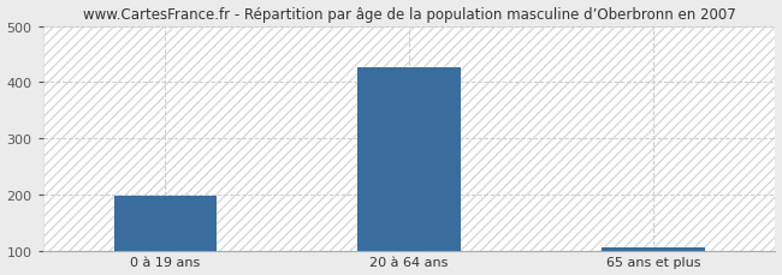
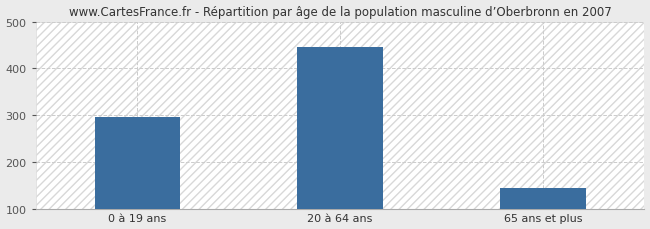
0 à 19 ans: 197 -> 295
20 à 64 ans: 427 -> 445
65 ans et plus: 106 -> 145
